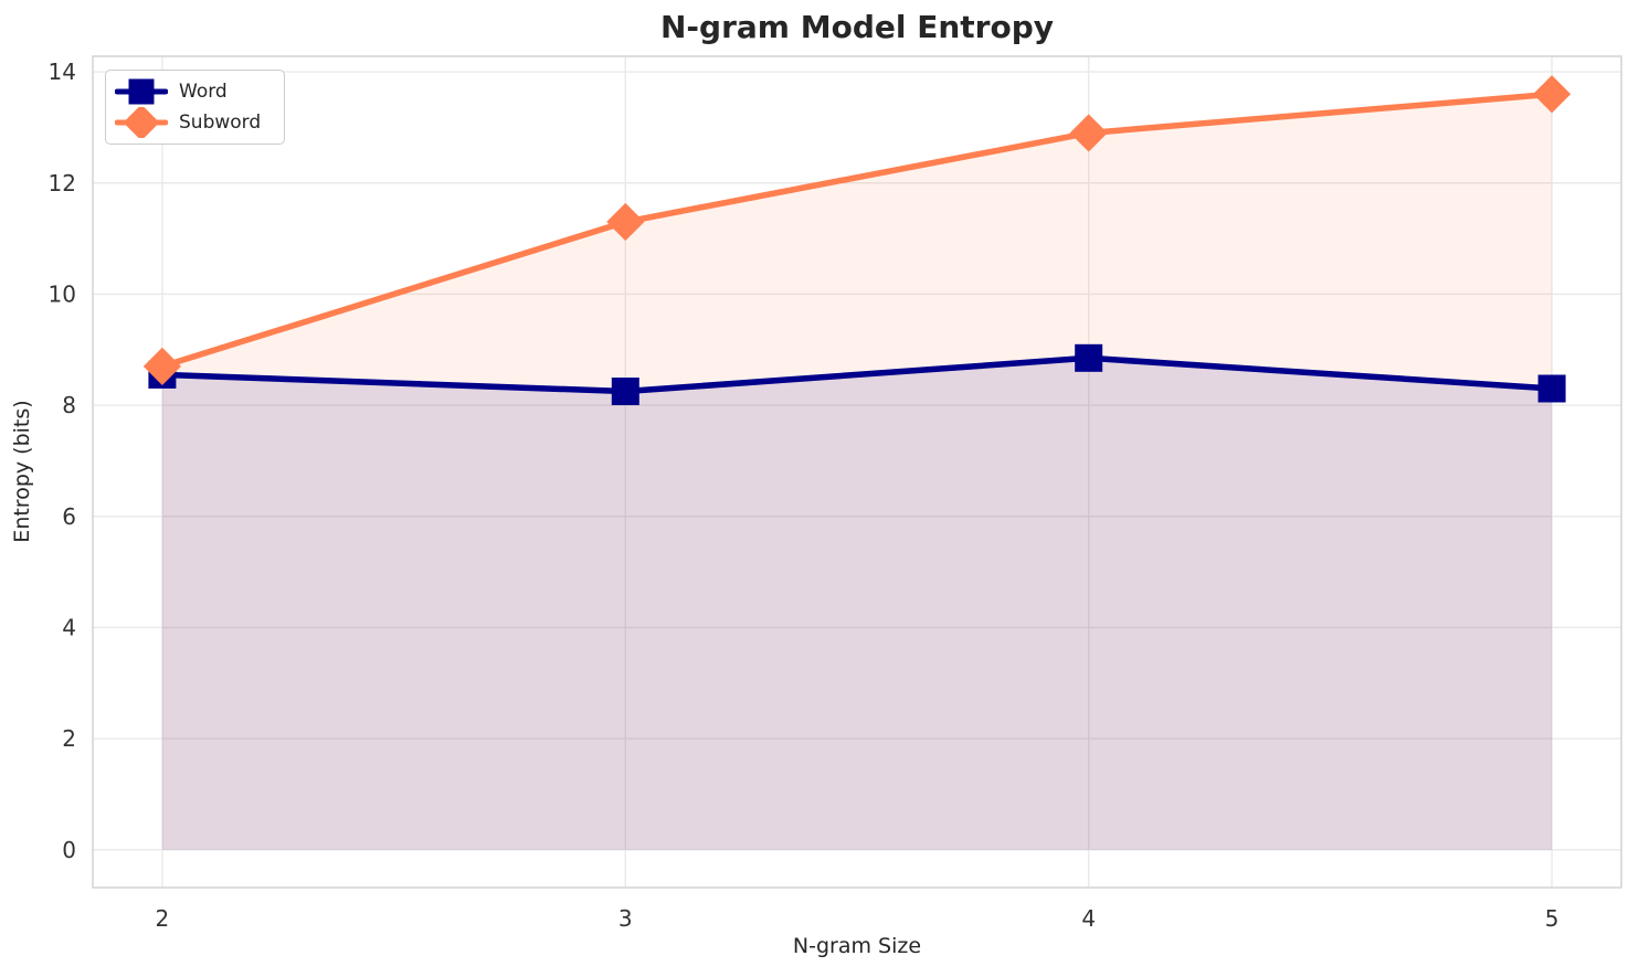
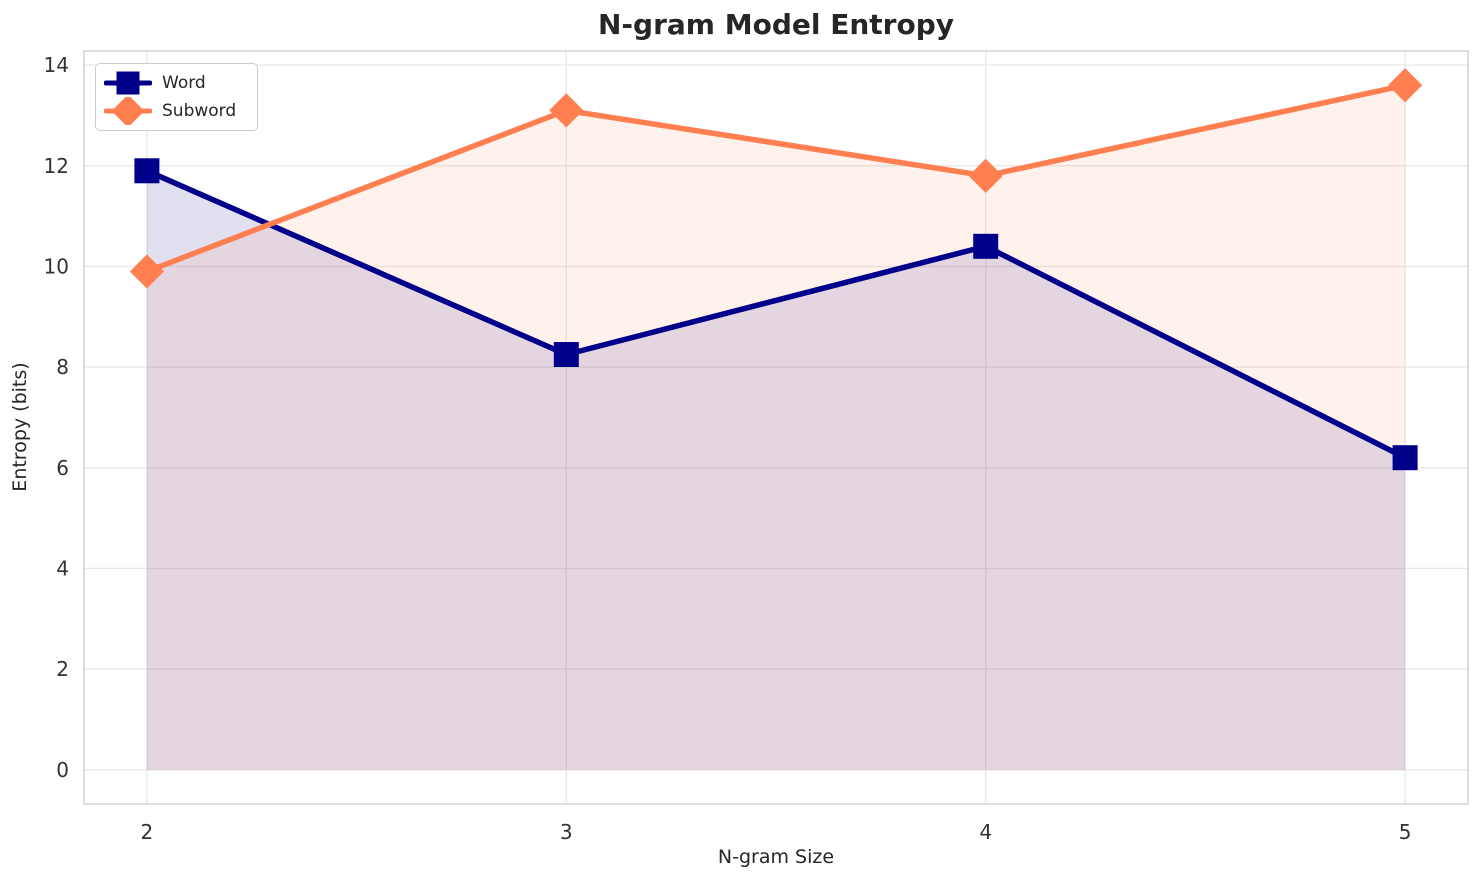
Word/2: 8.6 -> 11.9
Subword/2: 8.7 -> 9.9
Subword/3: 11.3 -> 13.1
Word/4: 8.8 -> 10.4
Subword/4: 12.9 -> 11.8
Word/5: 8.3 -> 6.2
